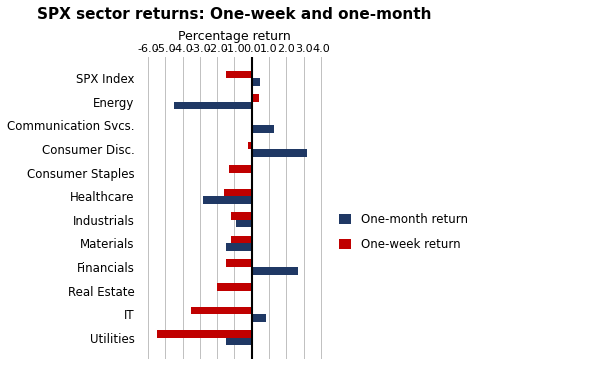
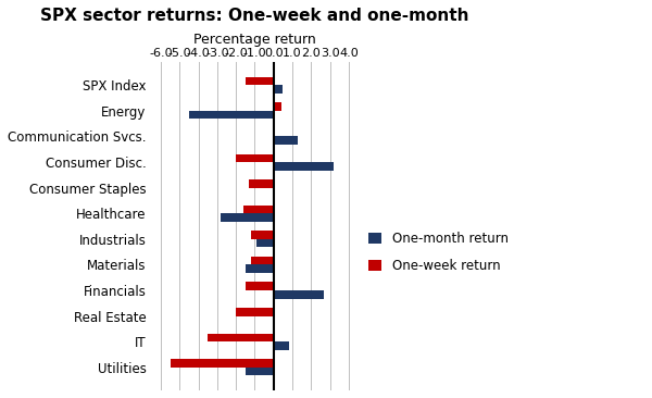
One-week return/Consumer Disc.: -0.2 -> -2.0
